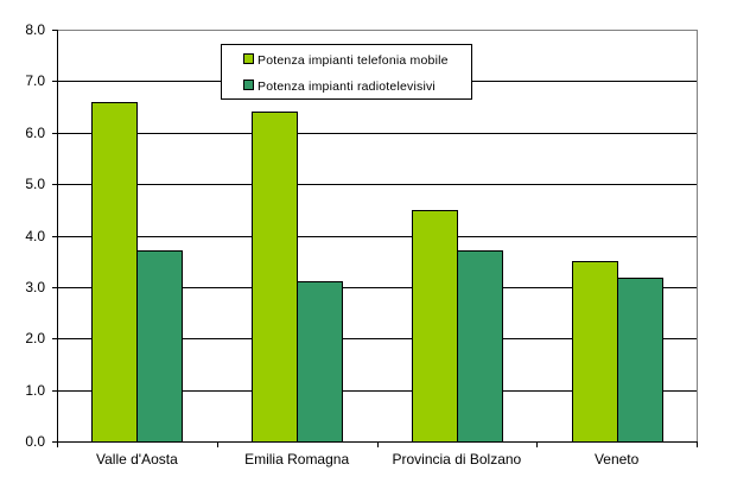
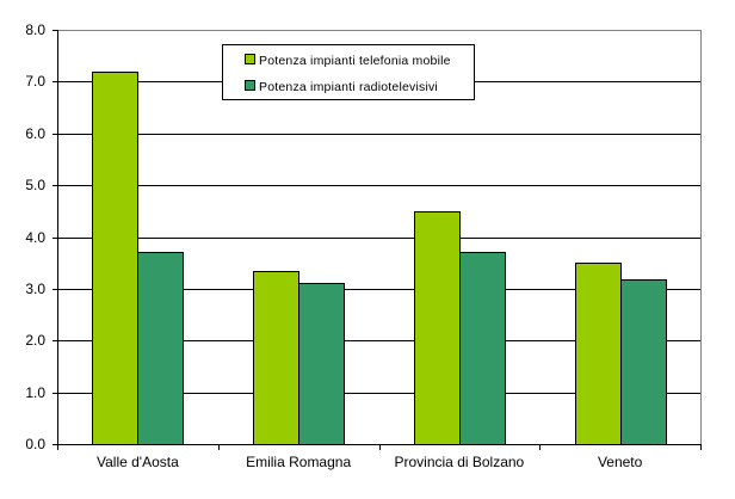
Potenza impianti telefonia mobile/Valle d'Aosta: 6.6 -> 7.2
Potenza impianti telefonia mobile/Emilia Romagna: 6.4 -> 3.4
